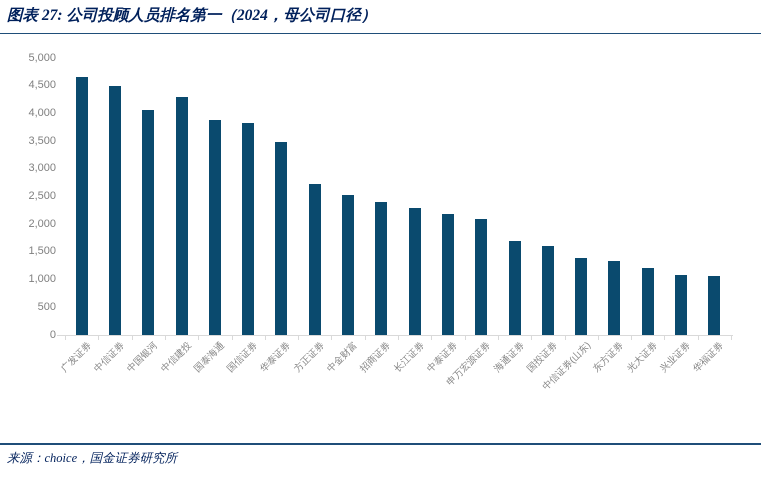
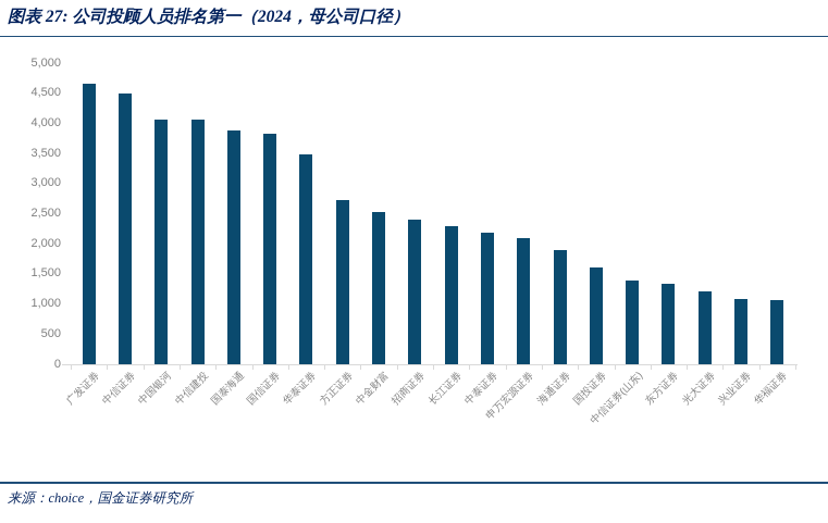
中信建投: 4300 -> 4100
海通证券: 1700 -> 1900
